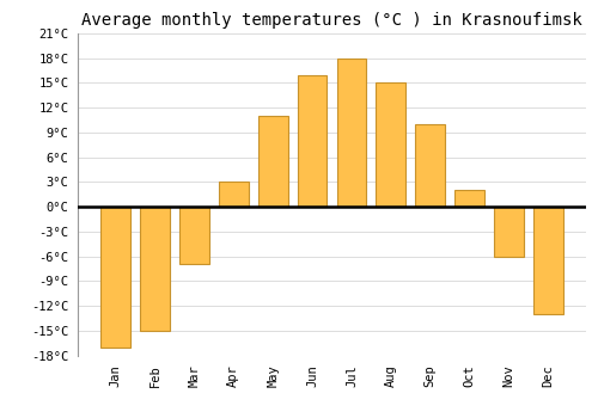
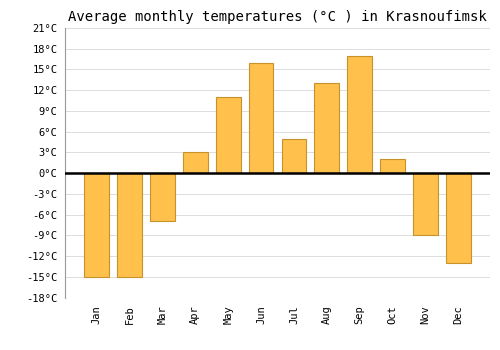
Jan: -17°C -> -15°C
Jul: 18°C -> 5°C
Aug: 15°C -> 13°C
Sep: 10°C -> 17°C
Nov: -6°C -> -9°C
